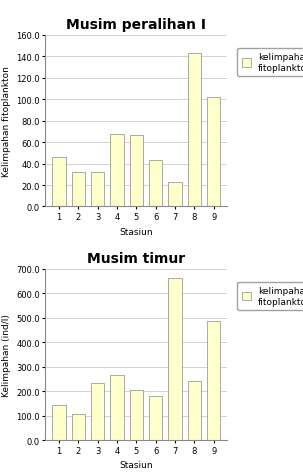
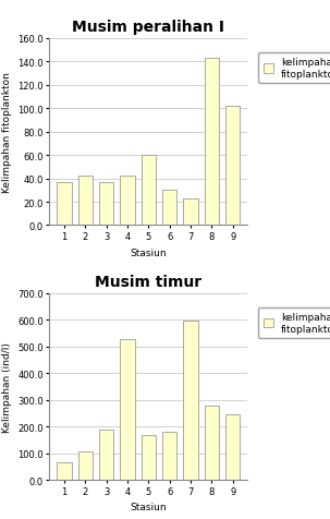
Musim peralihan I/1: 46 -> 37
Musim peralihan I/2: 32 -> 42
Musim peralihan I/3: 32 -> 37
Musim peralihan I/4: 68 -> 42
Musim peralihan I/5: 67 -> 60
Musim peralihan I/6: 43 -> 30
Musim timur/1: 145 -> 65
Musim timur/3: 235 -> 188
Musim timur/4: 265 -> 527
Musim timur/5: 205 -> 168
Musim timur/7: 660 -> 595
Musim timur/8: 240 -> 280
Musim timur/9: 485 -> 247
